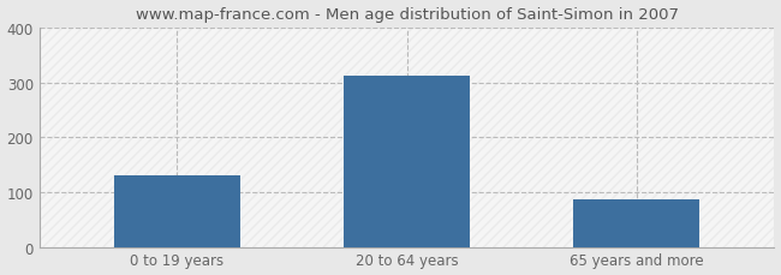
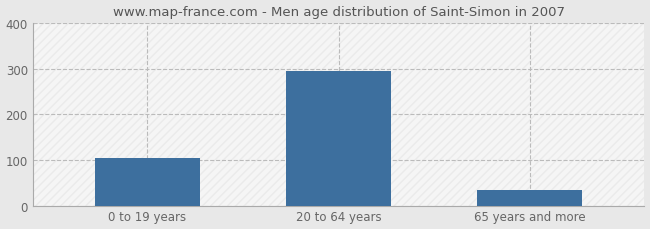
0 to 19 years: 130 -> 105
20 to 64 years: 313 -> 295
65 years and more: 87 -> 35
